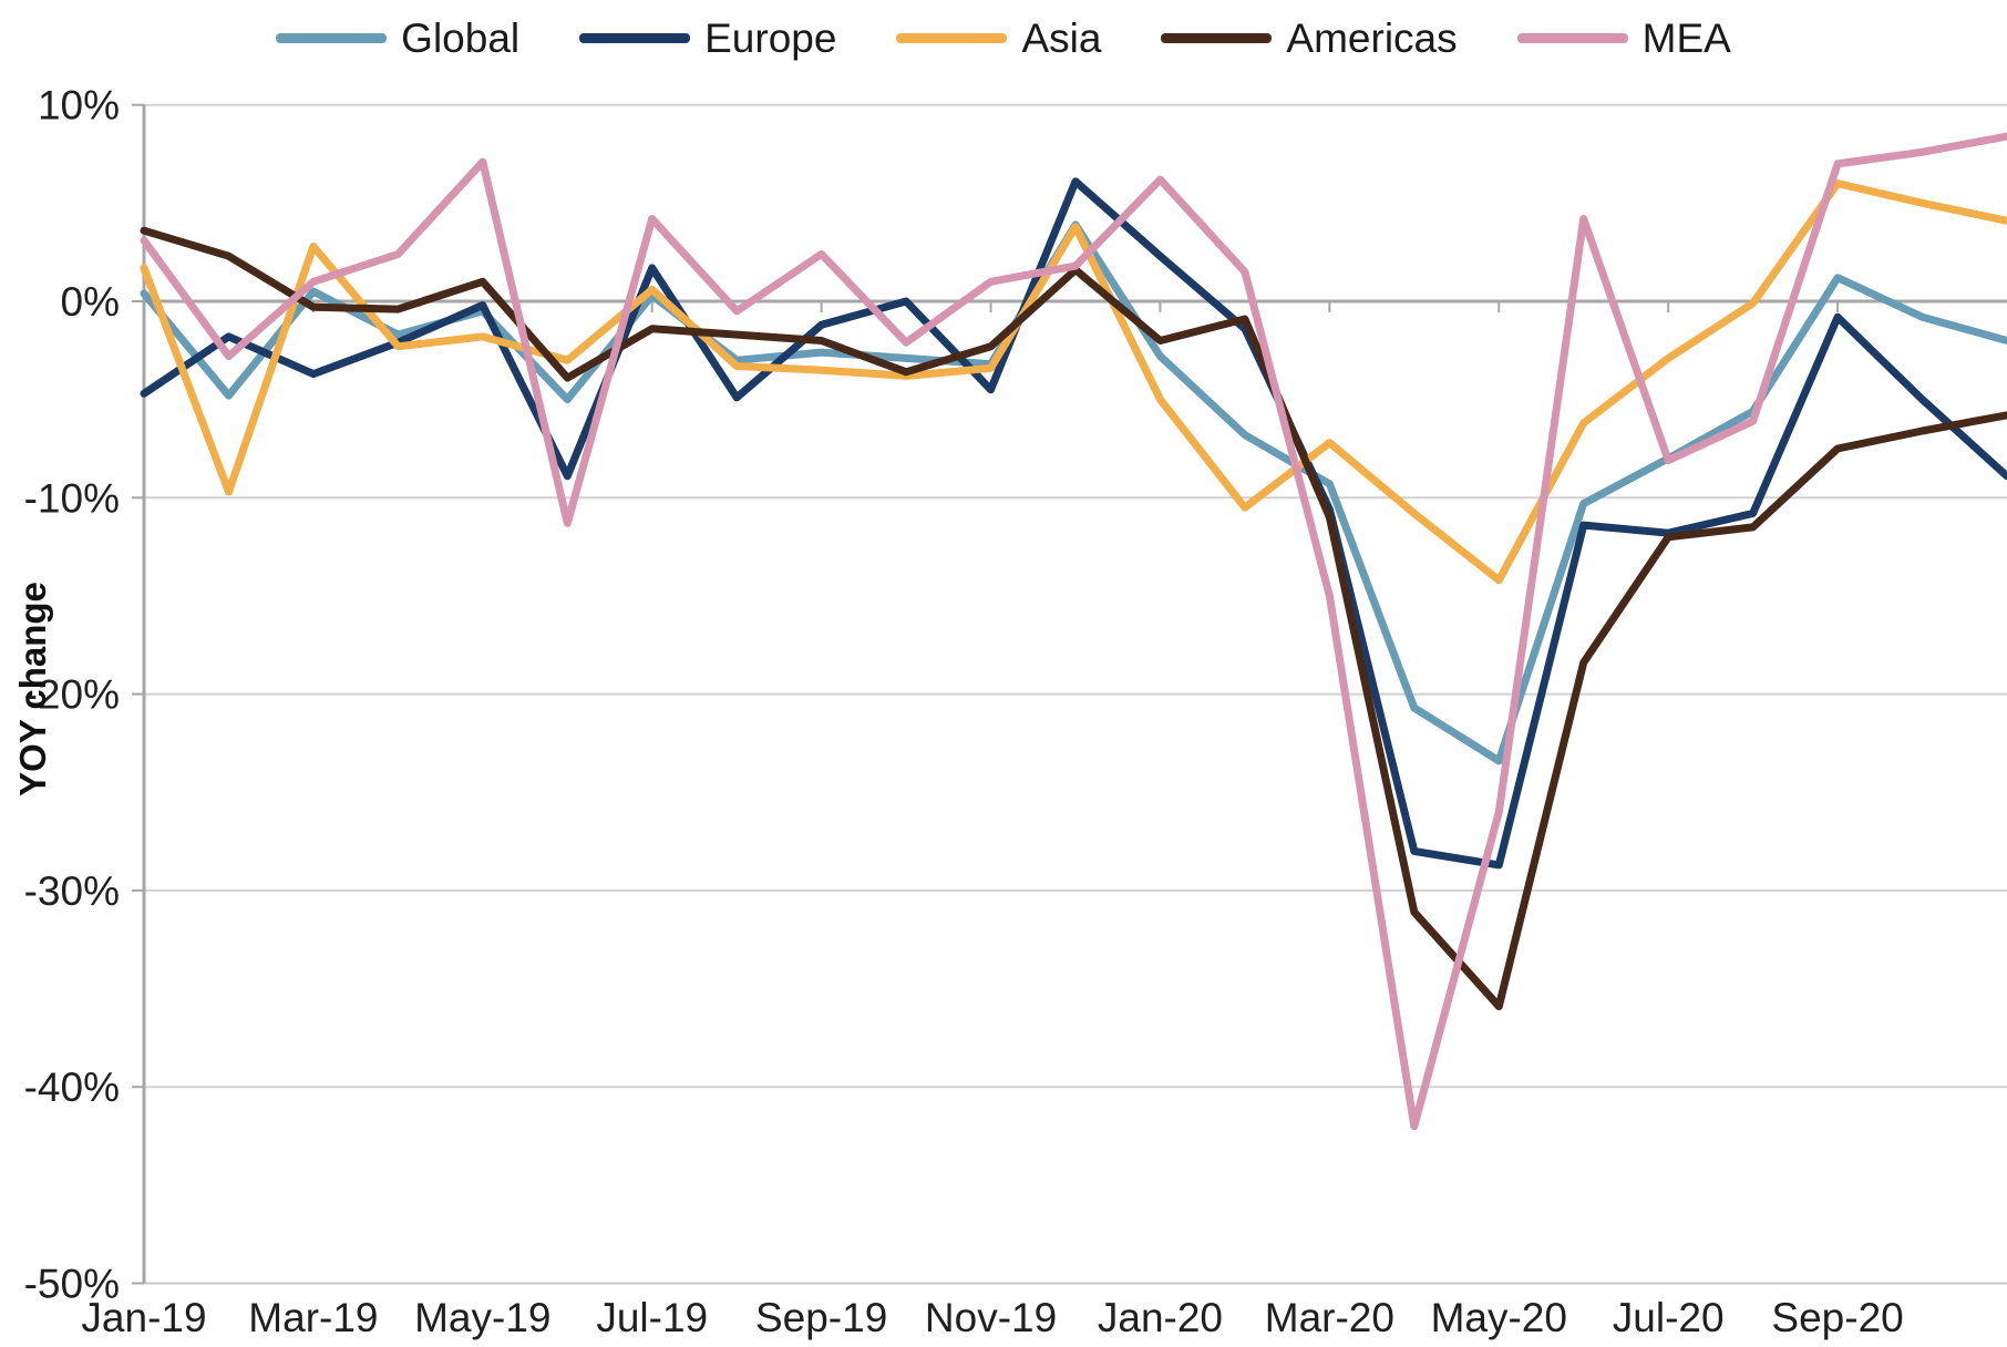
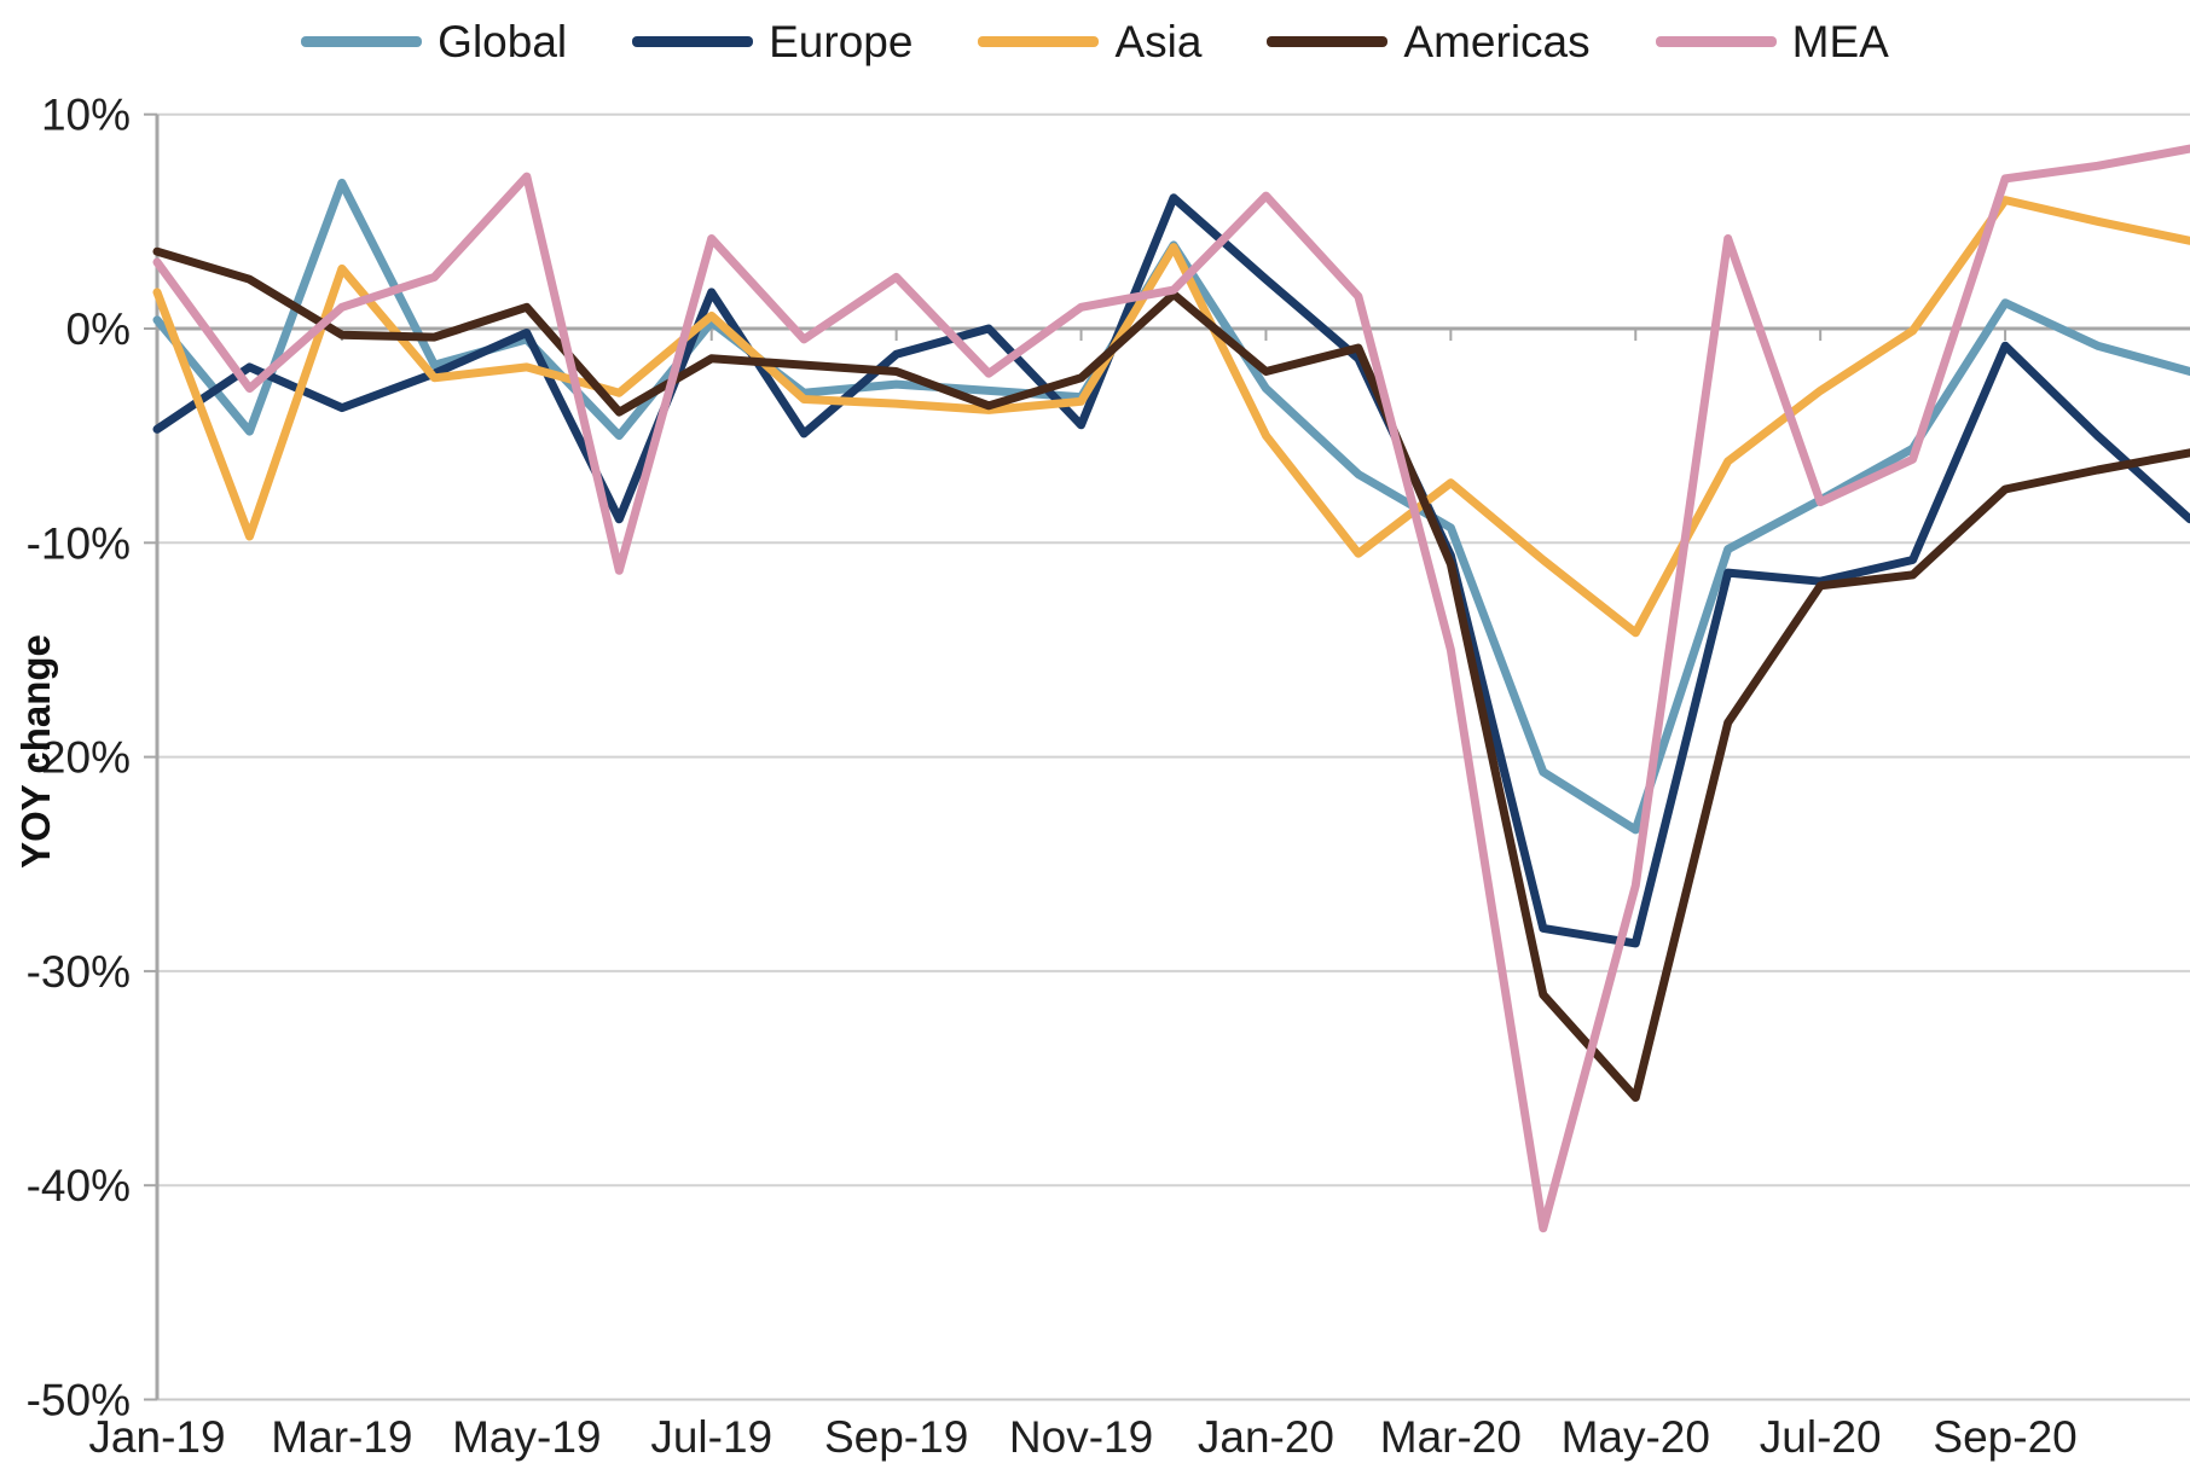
Global/Mar-19: 0.5% -> 6.8%
